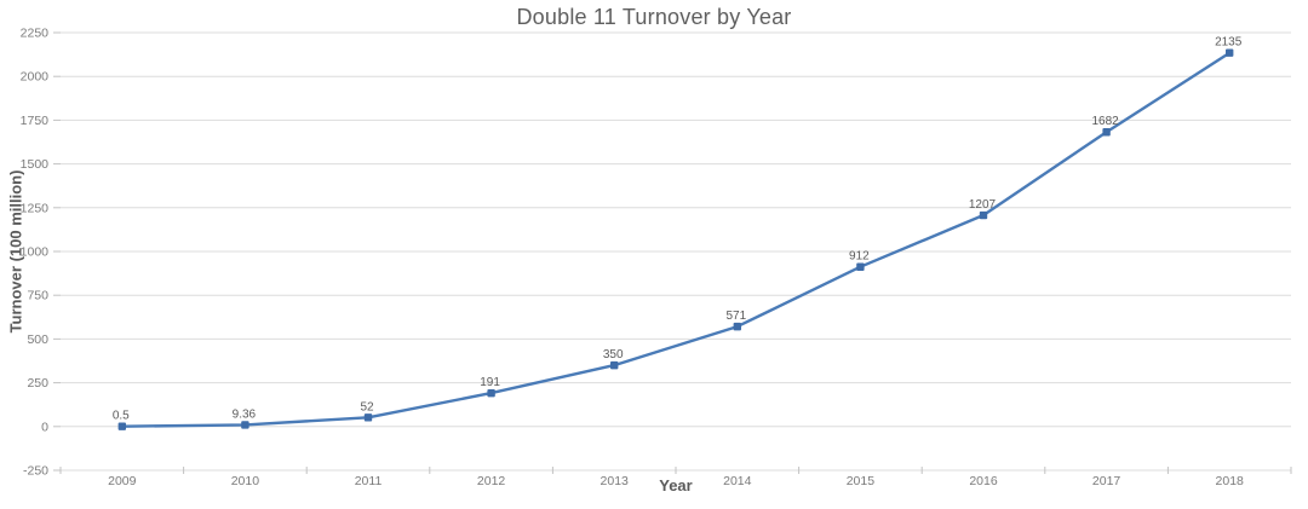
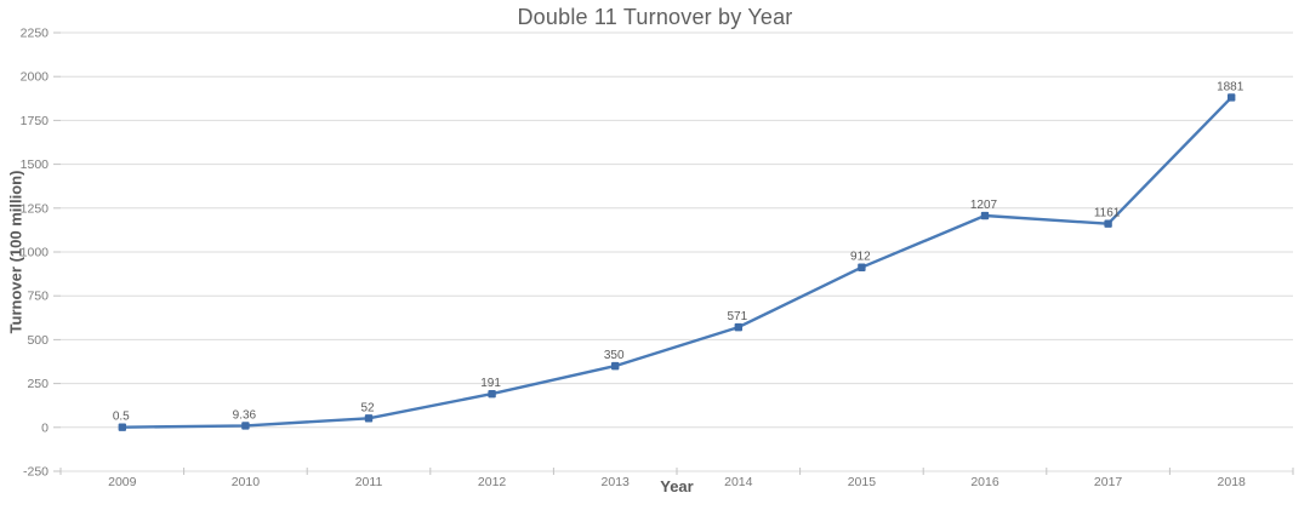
2017: 1682 -> 1161
2018: 2135 -> 1881
